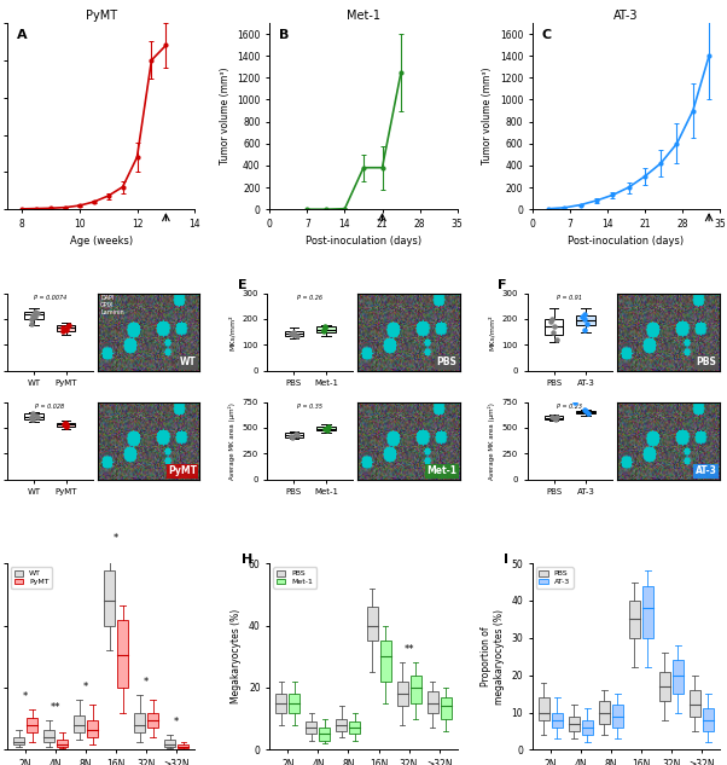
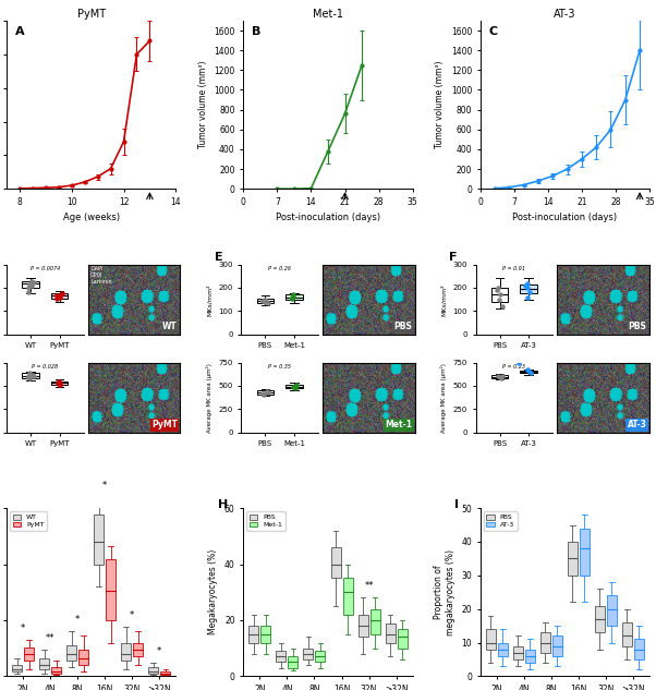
Met-1/21: 380 -> 760
